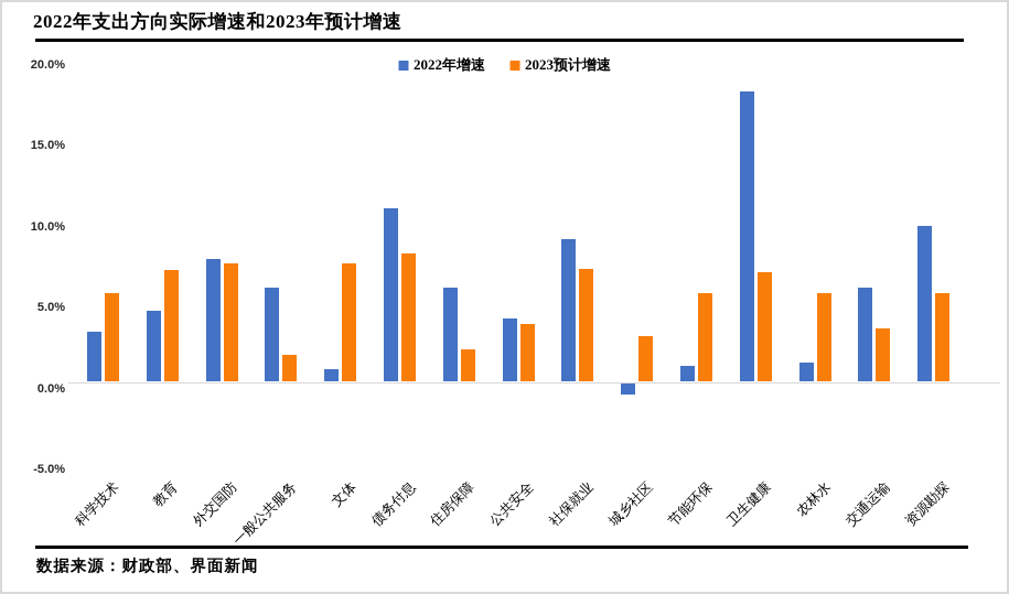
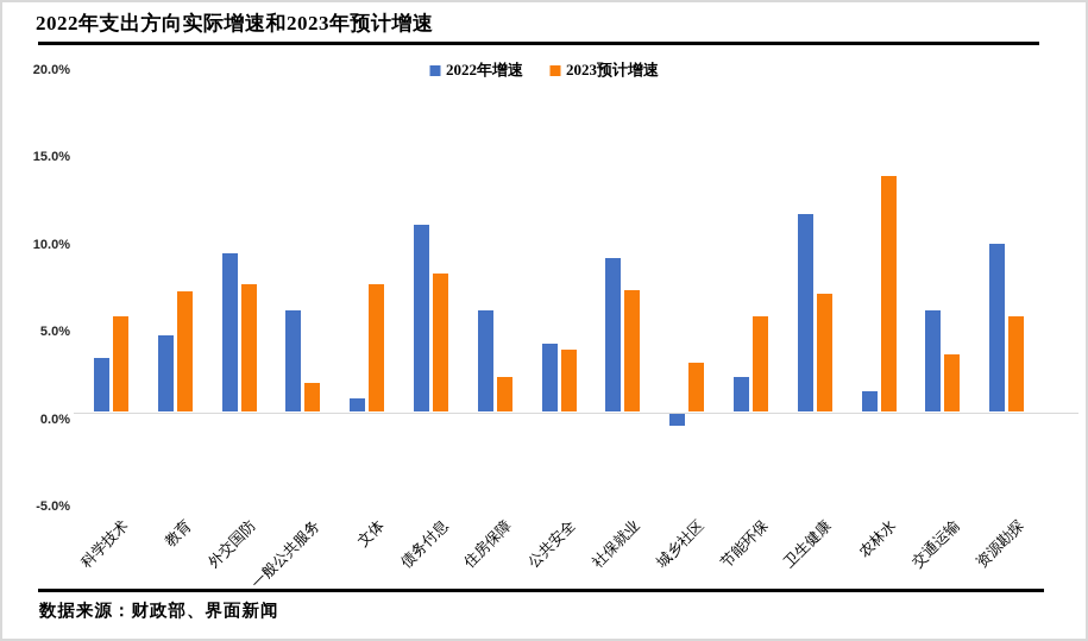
2022年增速/外交国防: 7.6% -> 9.1%
2022年增速/节能环保: 1.0% -> 2.0%
2022年增速/卫生健康: 17.9% -> 11.3%
2023预计增速/农林水: 5.5% -> 13.5%
